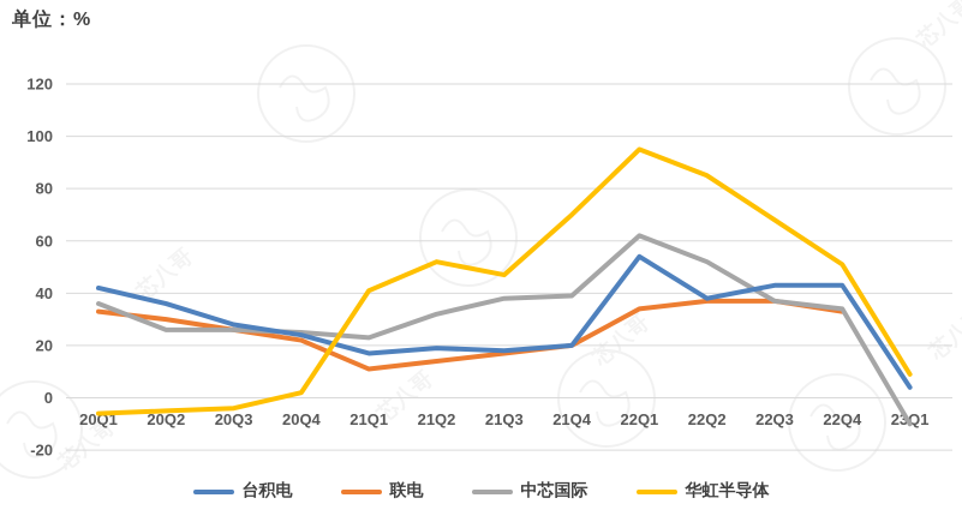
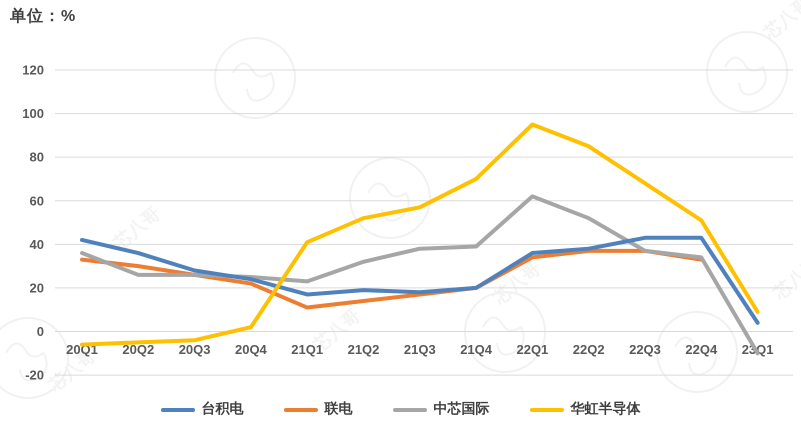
华虹半导体/21Q3: 47 -> 57
台积电/22Q1: 54 -> 36
